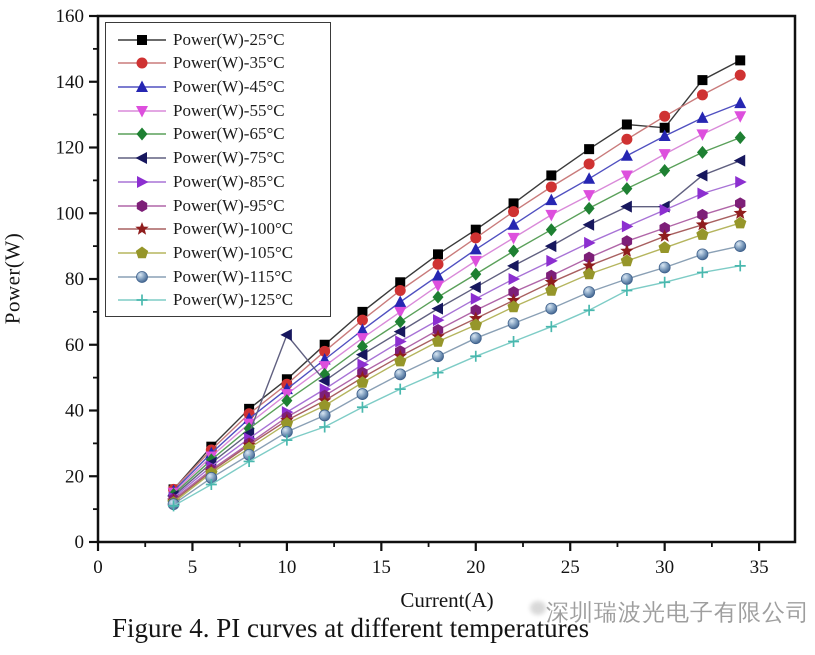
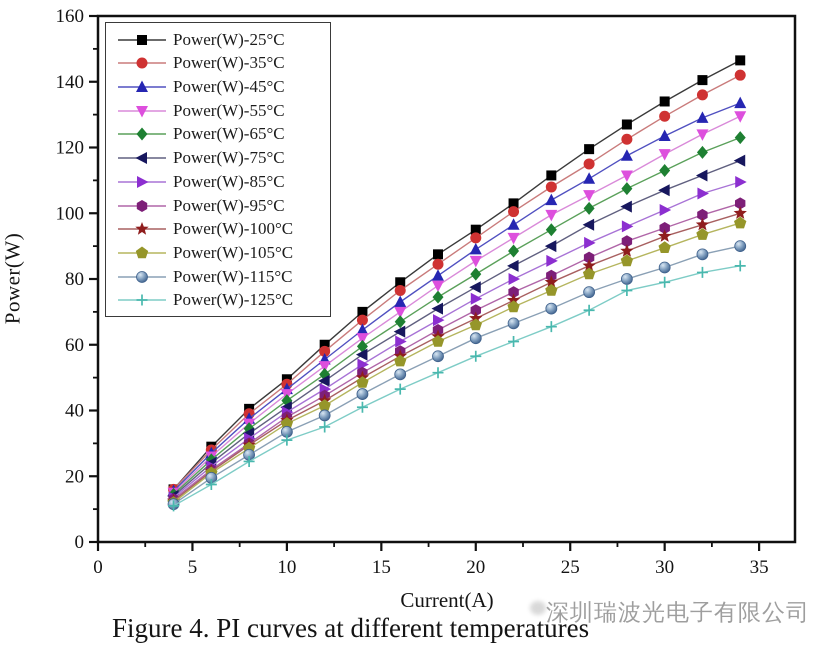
Power(W)-75°C/10: 63 -> 41
Power(W)-25°C/30: 126 -> 134
Power(W)-75°C/30: 102 -> 107
